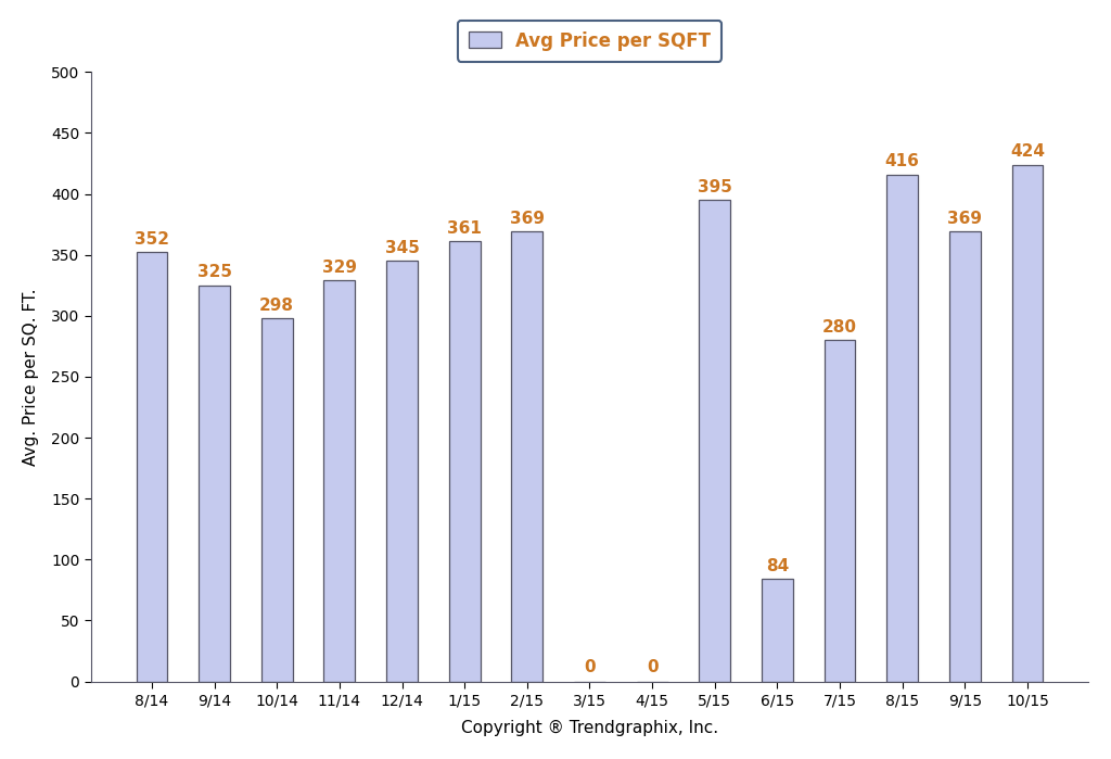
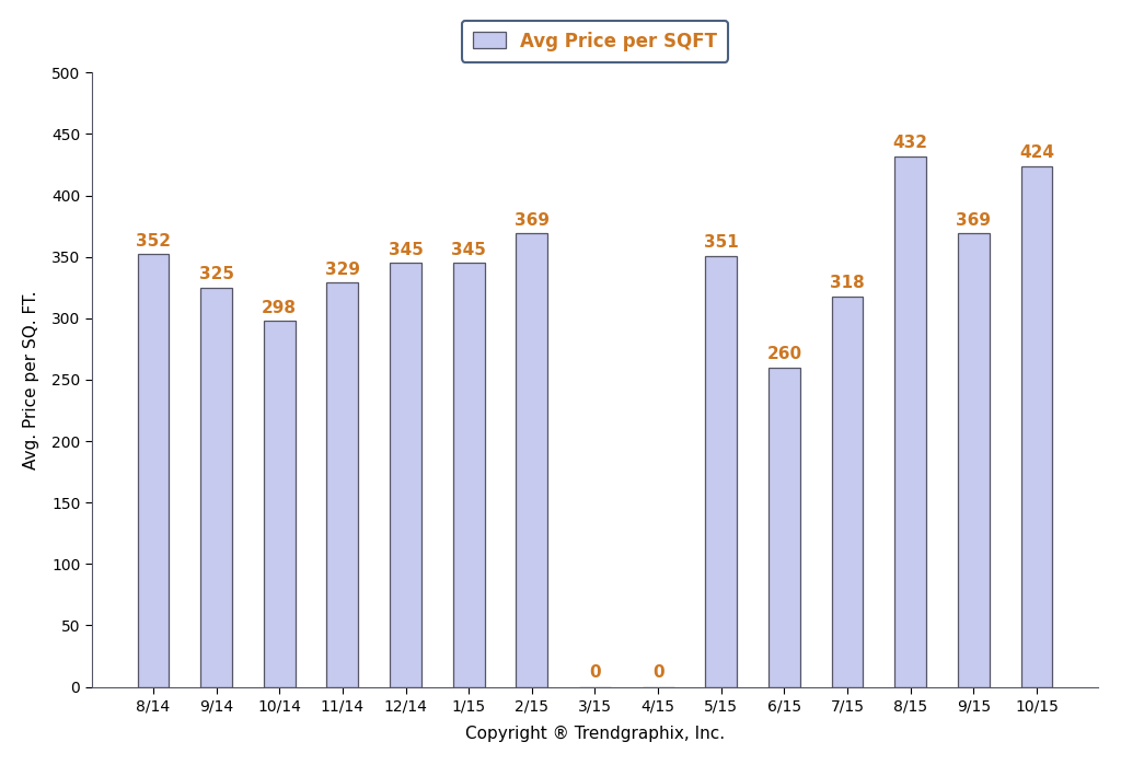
1/15: 361 -> 345
5/15: 395 -> 351
6/15: 84 -> 260
7/15: 280 -> 318
8/15: 416 -> 432
